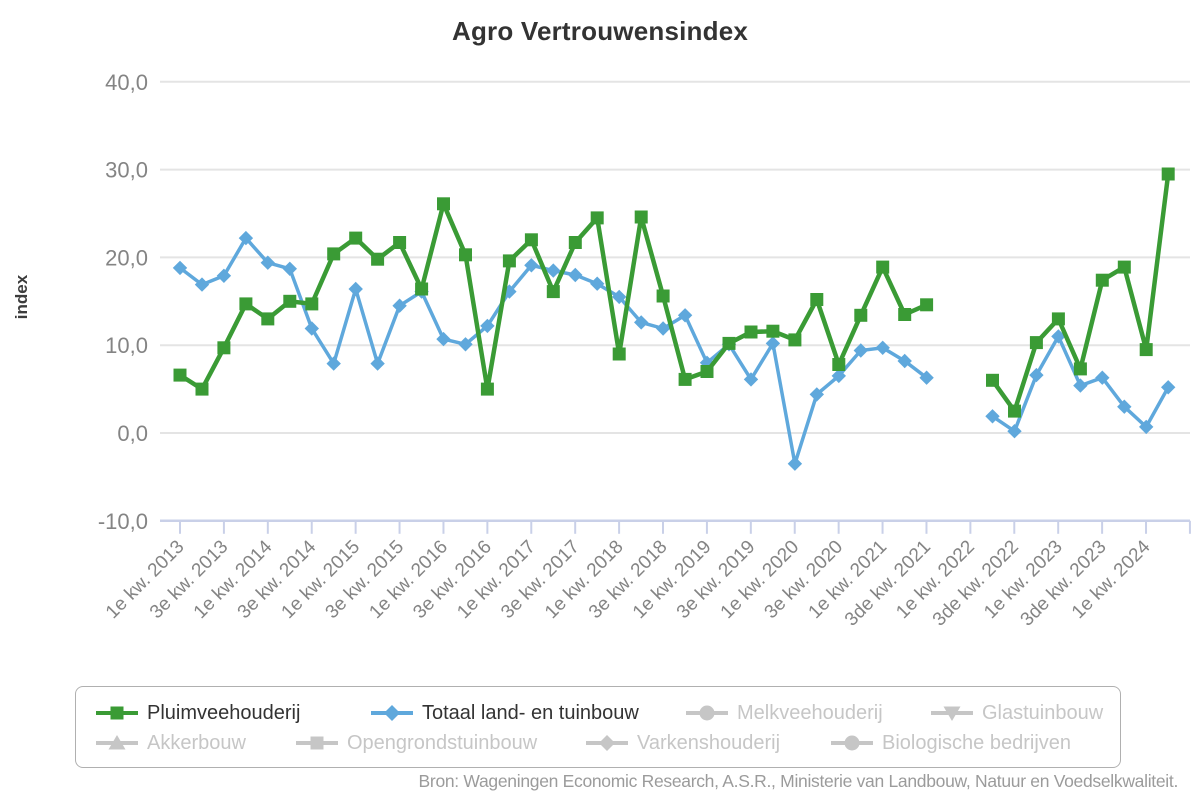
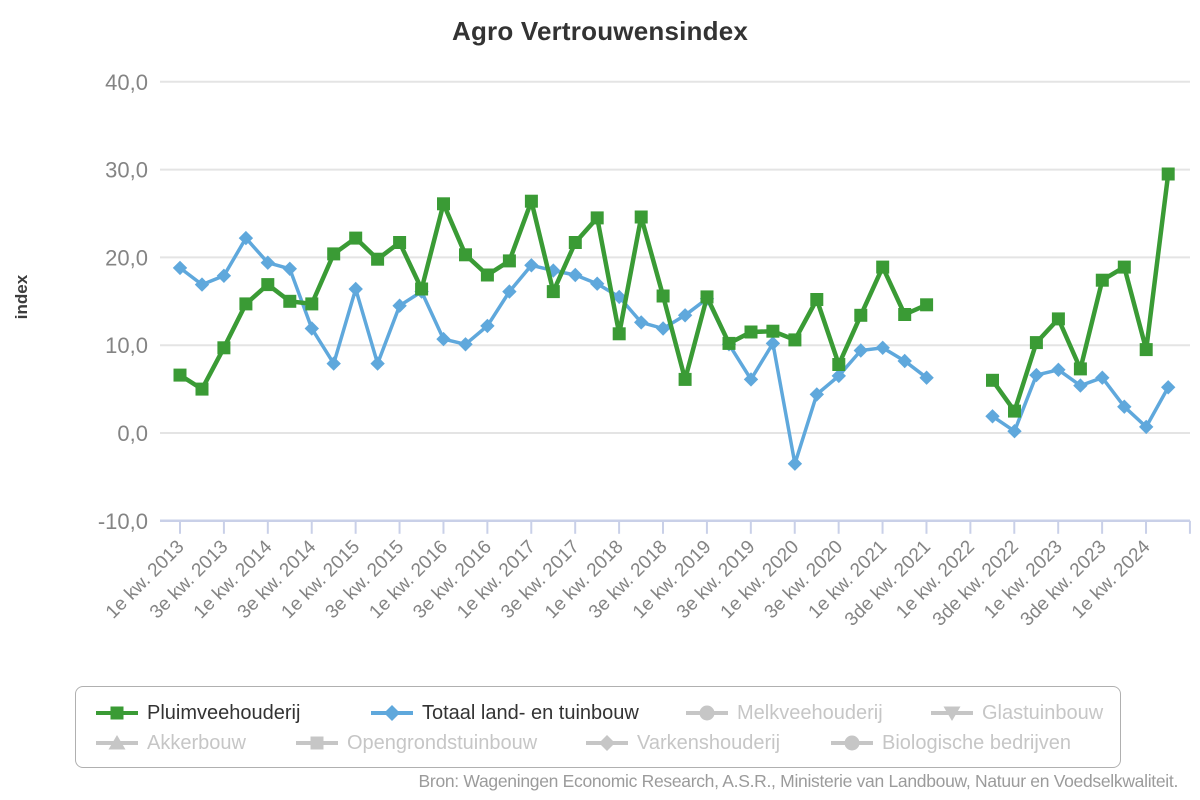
Pluimveehouderij/1e kw. 2014: 13 -> 17
Pluimveehouderij/3e kw. 2016: 5 -> 18
Pluimveehouderij/1e kw. 2017: 22 -> 26
Pluimveehouderij/1e kw. 2018: 9 -> 11
Pluimveehouderij/1e kw. 2019: 7 -> 16
Totaal land- en tuinbouw/1e kw. 2019: 8 -> 15
Totaal land- en tuinbouw/1e kw. 2023: 11 -> 7
